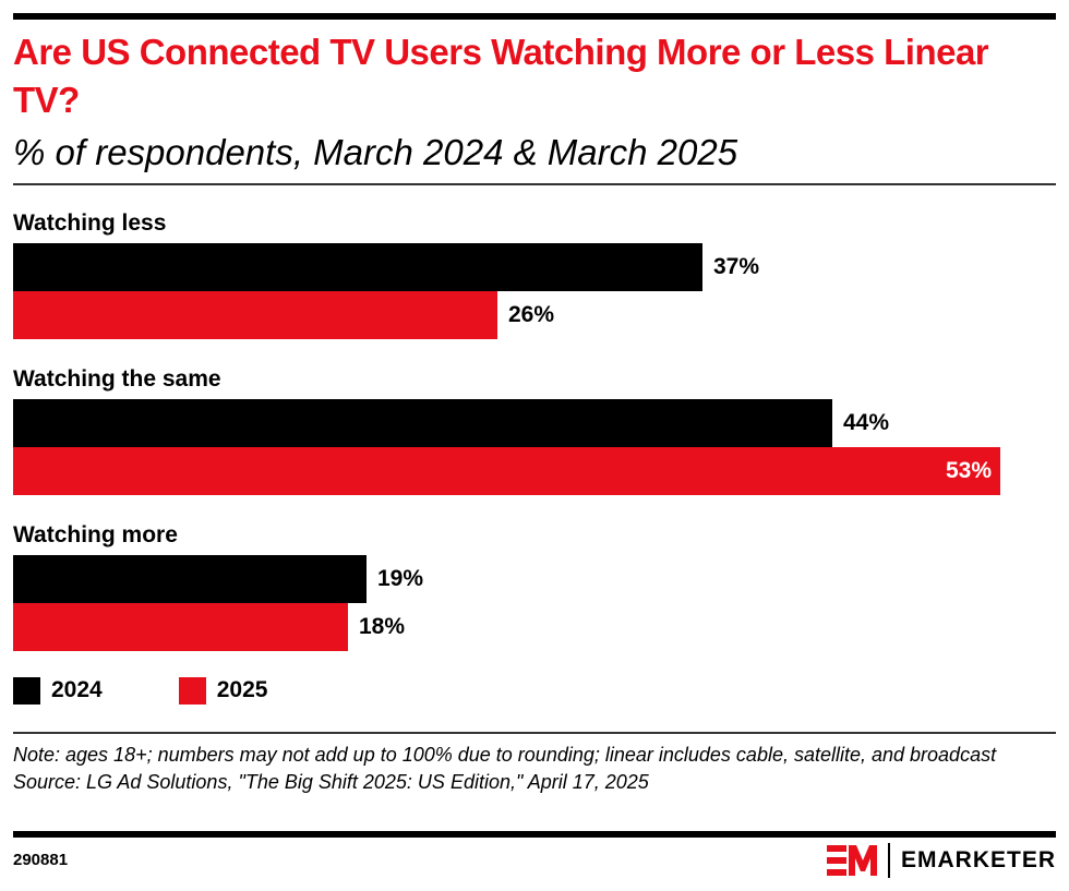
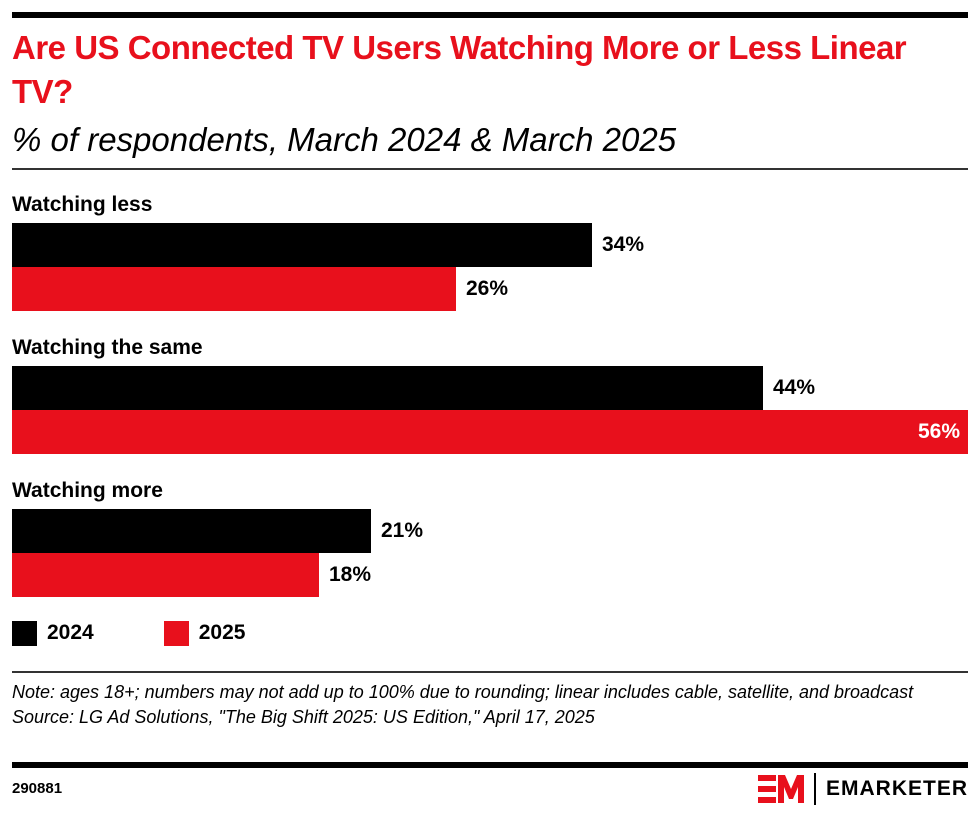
2024/Watching less: 37% -> 34%
2025/Watching the same: 53% -> 56%
2024/Watching more: 19% -> 21%
